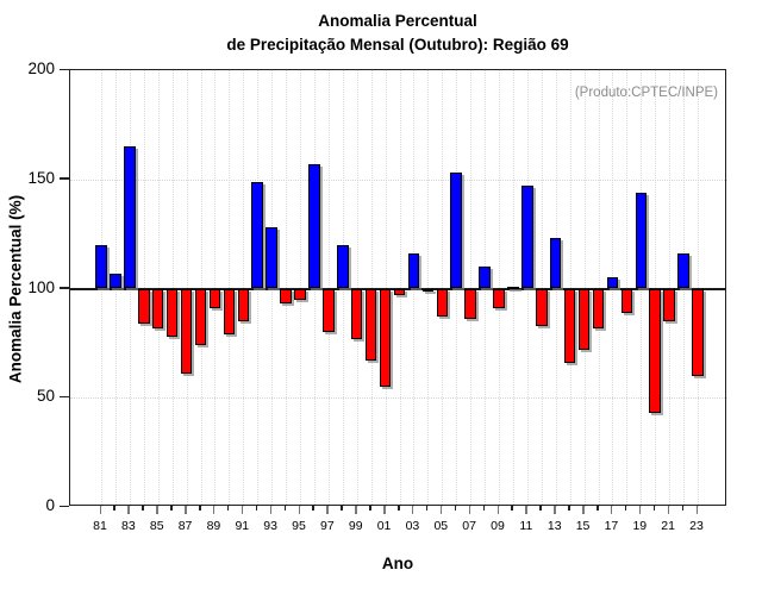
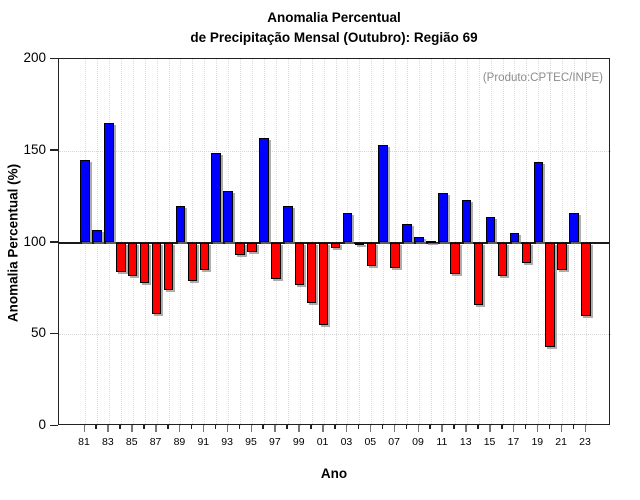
81: 120 -> 145
89: 91 -> 120
09: 91 -> 103
11: 147 -> 127
15: 72 -> 114
